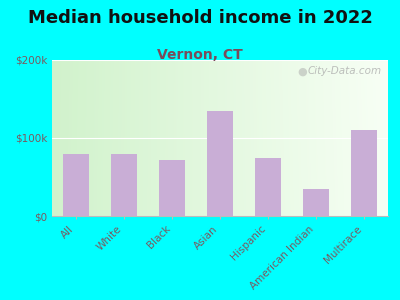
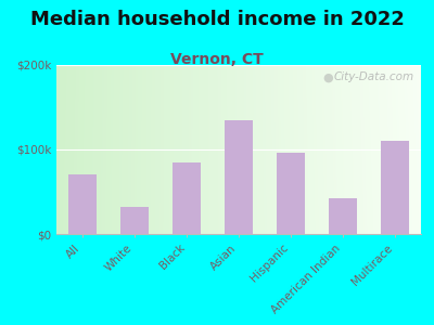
All: $80k -> $70k
White: $80k -> $32k
Black: $72k -> $84k
Hispanic: $75k -> $96k
American Indian: $35k -> $42k
